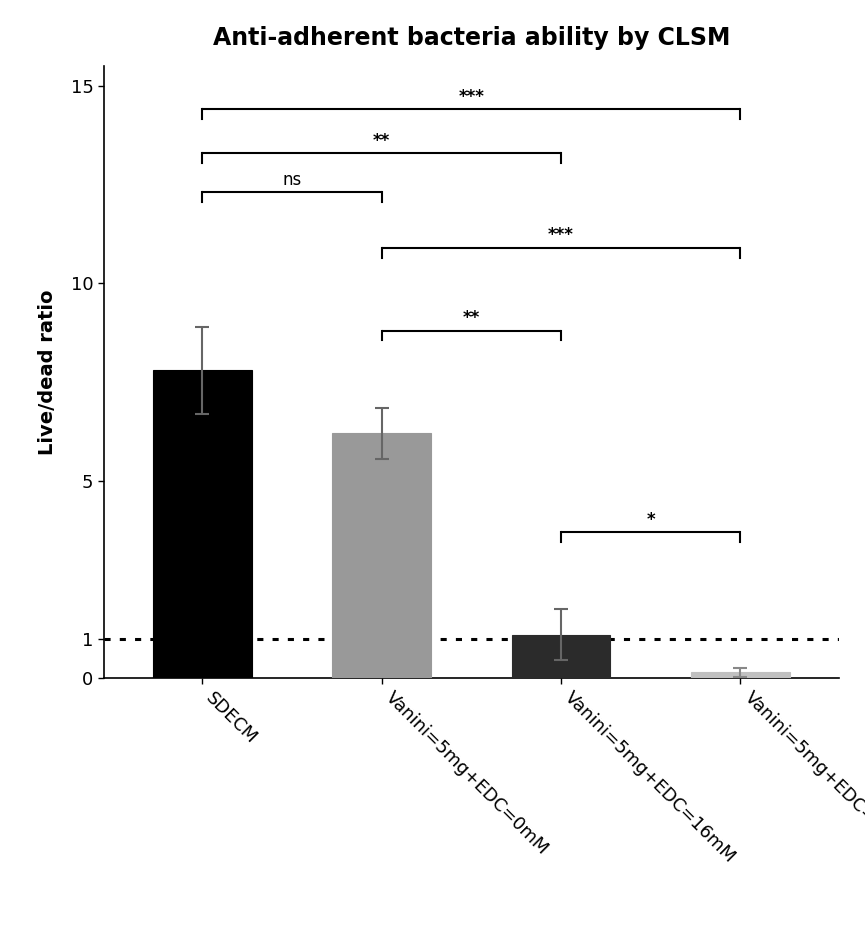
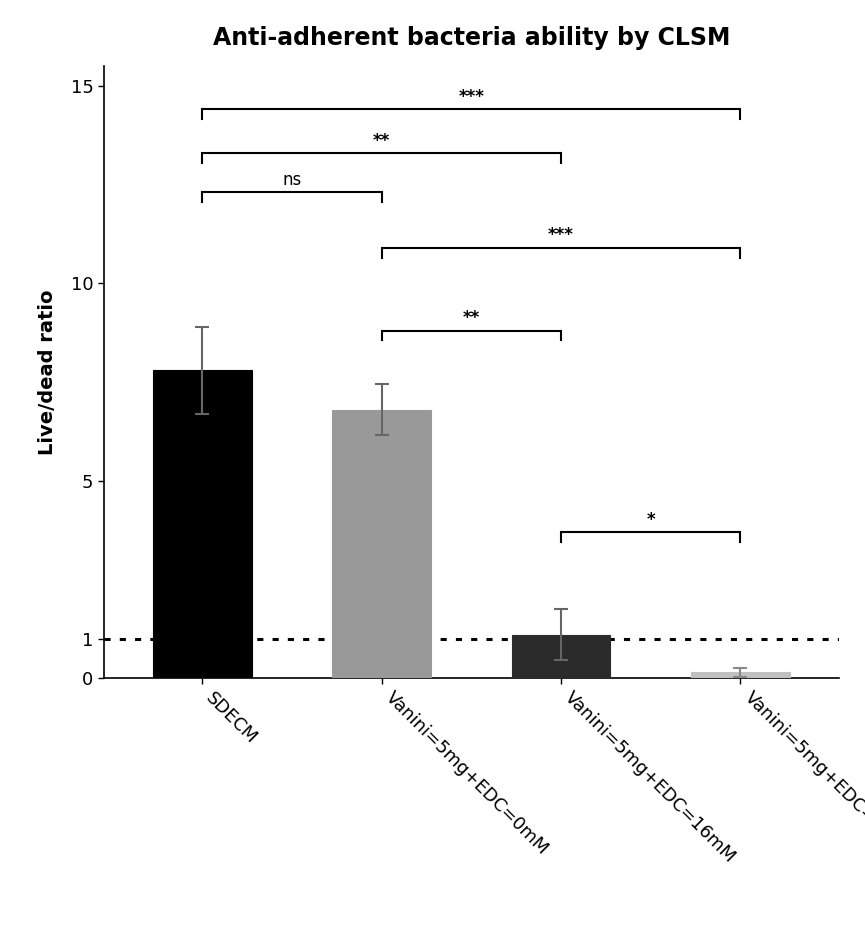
Vanini=5mg+EDC=0mM: 6.20 -> 6.80
